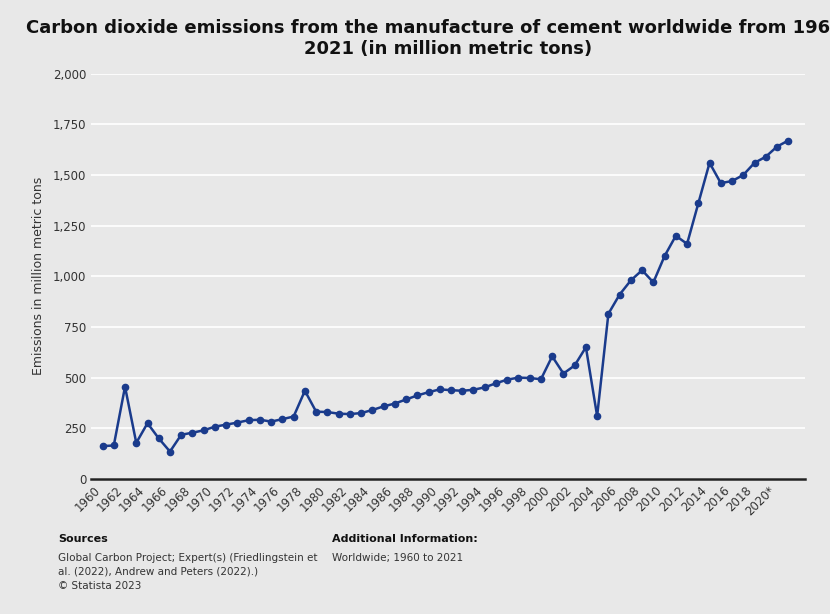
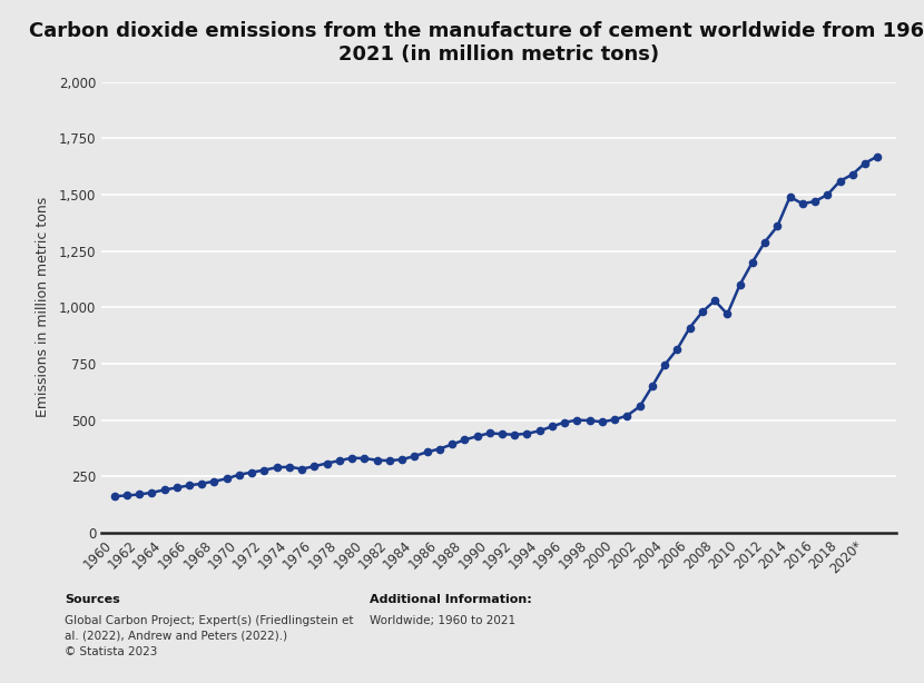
1962: 455 -> 170
1964: 275 -> 190
1966: 135 -> 210
1978: 435 -> 320
2000: 605 -> 502
2004: 310 -> 745
2012: 1,160 -> 1,290
2014: 1,560 -> 1,490
